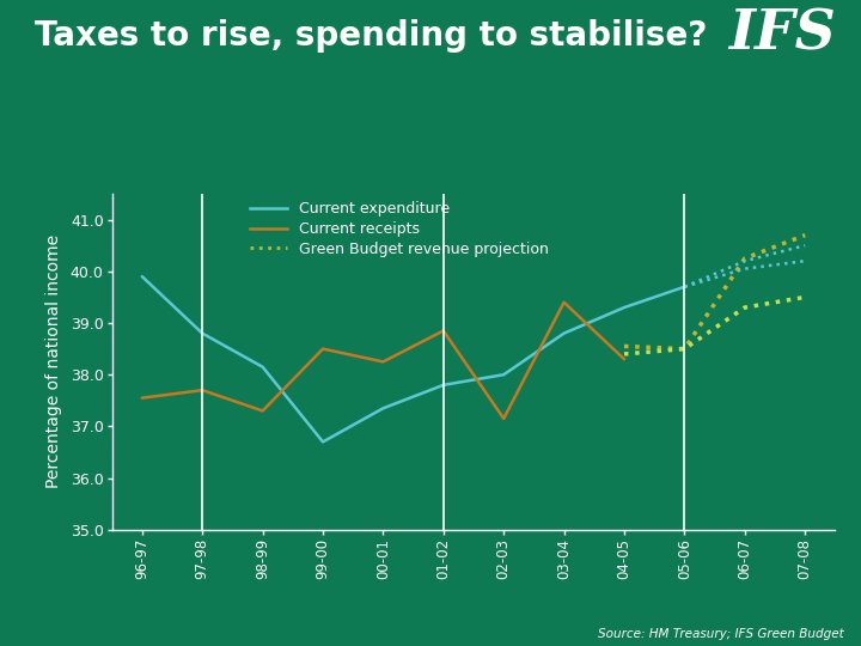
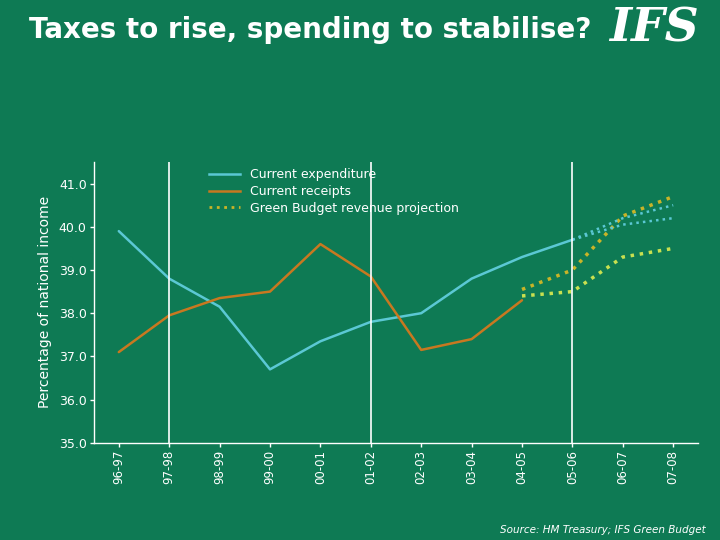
Current receipts/96-97: 37.55 -> 37.10
Current receipts/97-98: 37.70 -> 37.95
Current receipts/98-99: 37.30 -> 38.35
Current receipts/00-01: 38.25 -> 39.60
Current receipts/03-04: 39.40 -> 37.40
Green Budget revenue projection/05-06: 38.50 -> 39.00
